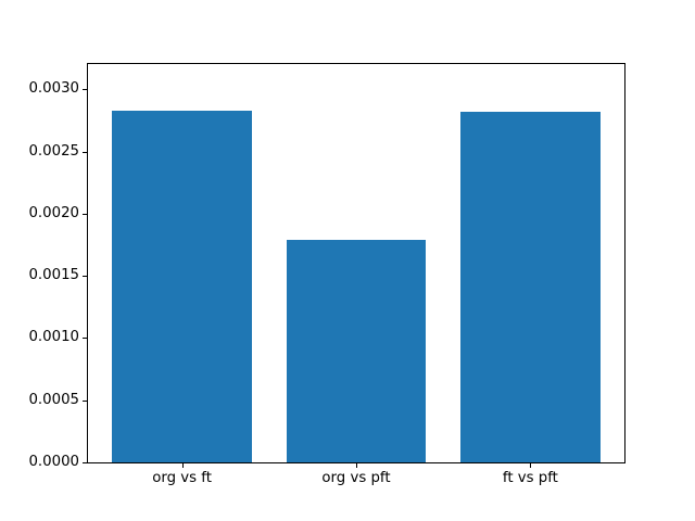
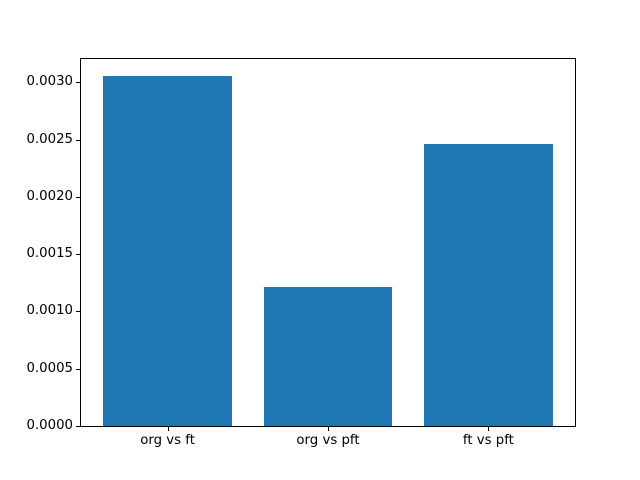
org vs ft: 0.00283 -> 0.00305
org vs pft: 0.00179 -> 0.00121
ft vs pft: 0.00282 -> 0.00246
